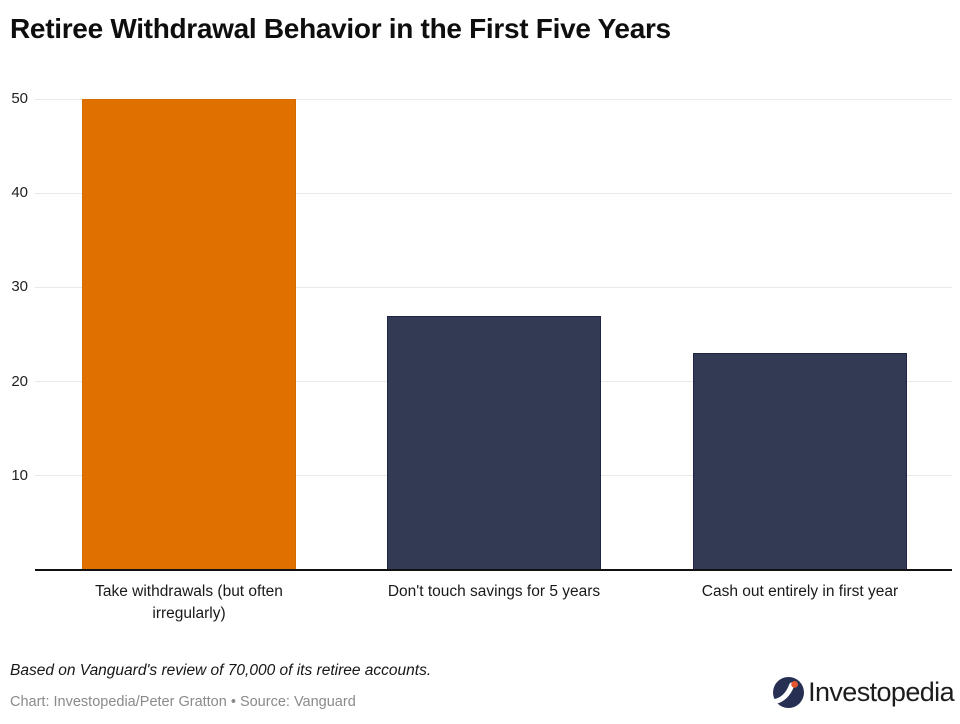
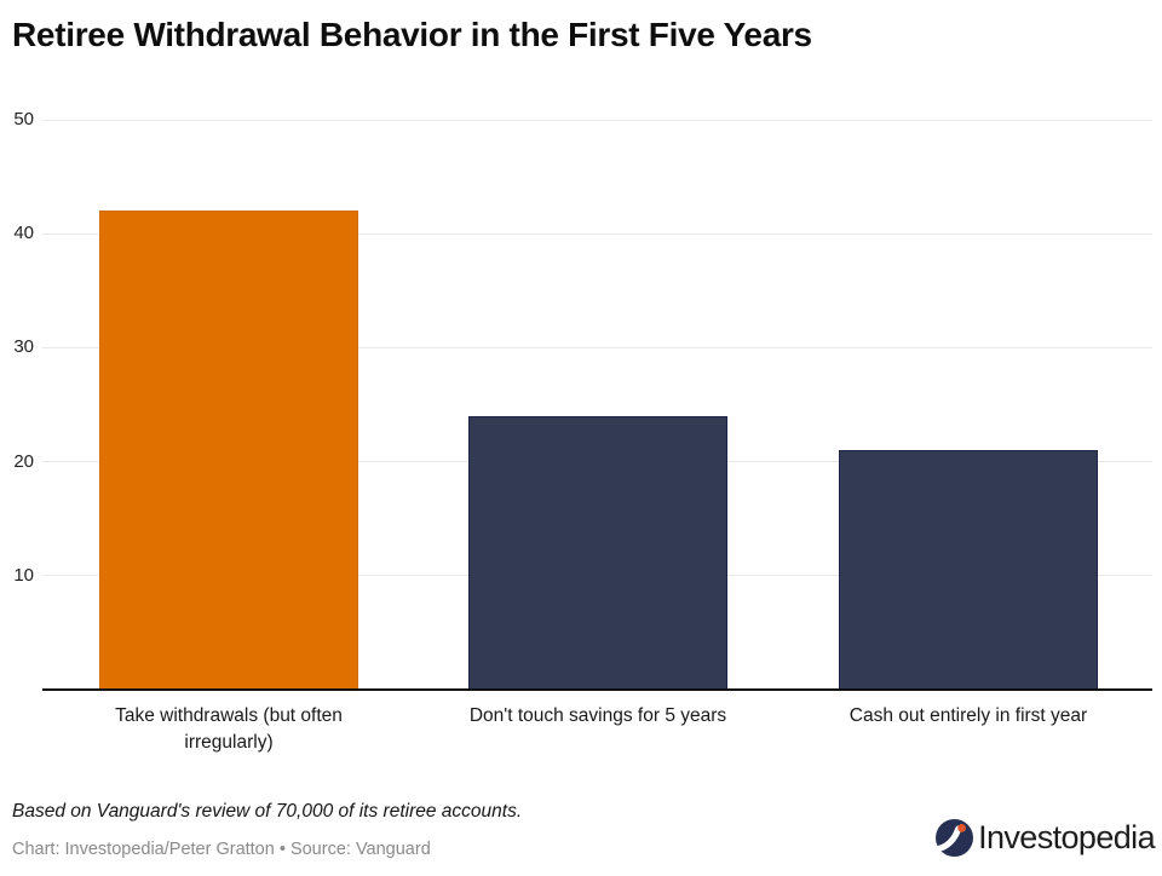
Take withdrawals (but often irregularly): 50 -> 42
Don't touch savings for 5 years: 27 -> 24
Cash out entirely in first year: 23 -> 21
